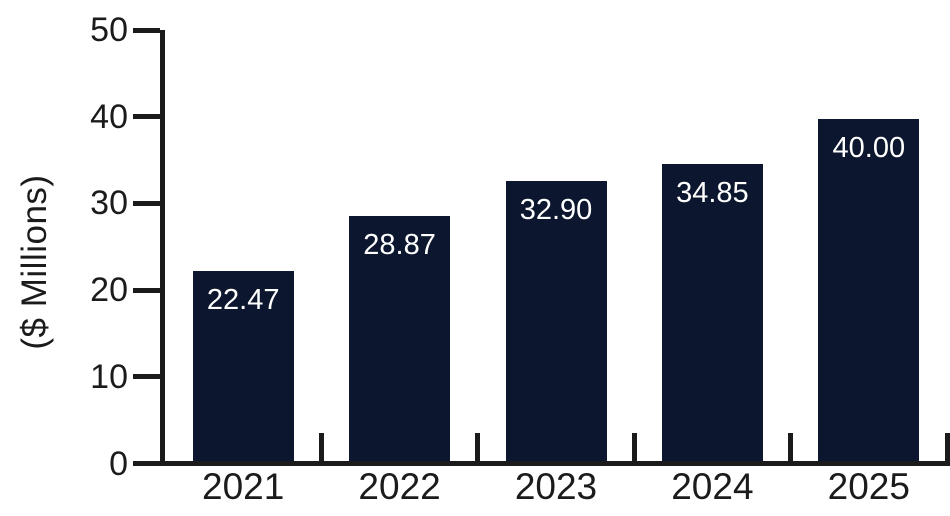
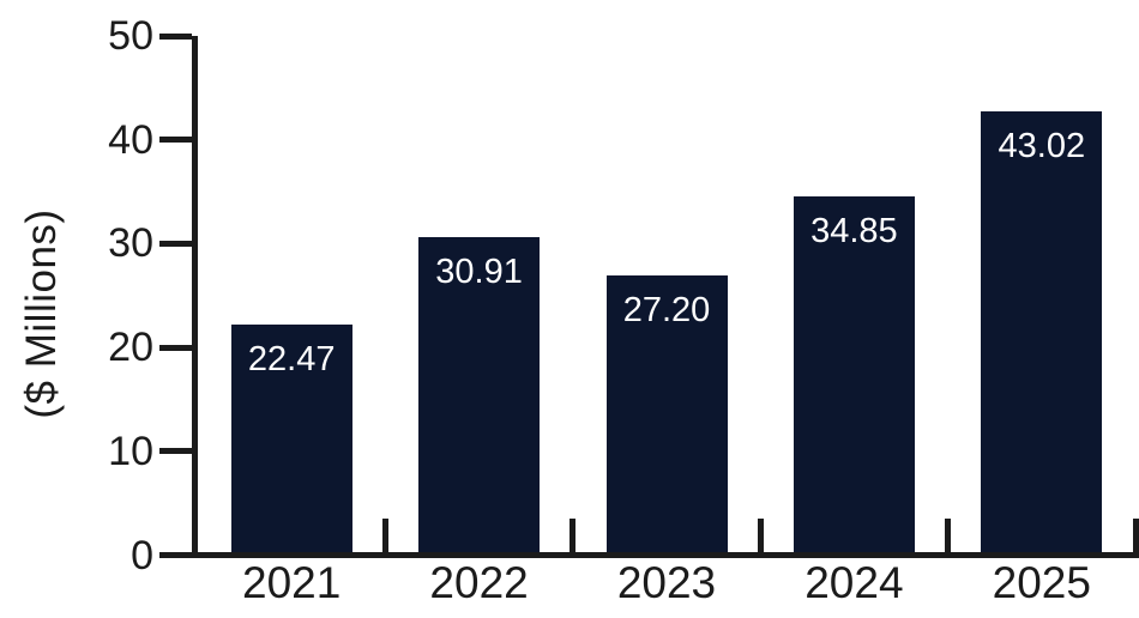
2022: 28.87 -> 30.91
2023: 32.90 -> 27.20
2025: 40.00 -> 43.02
